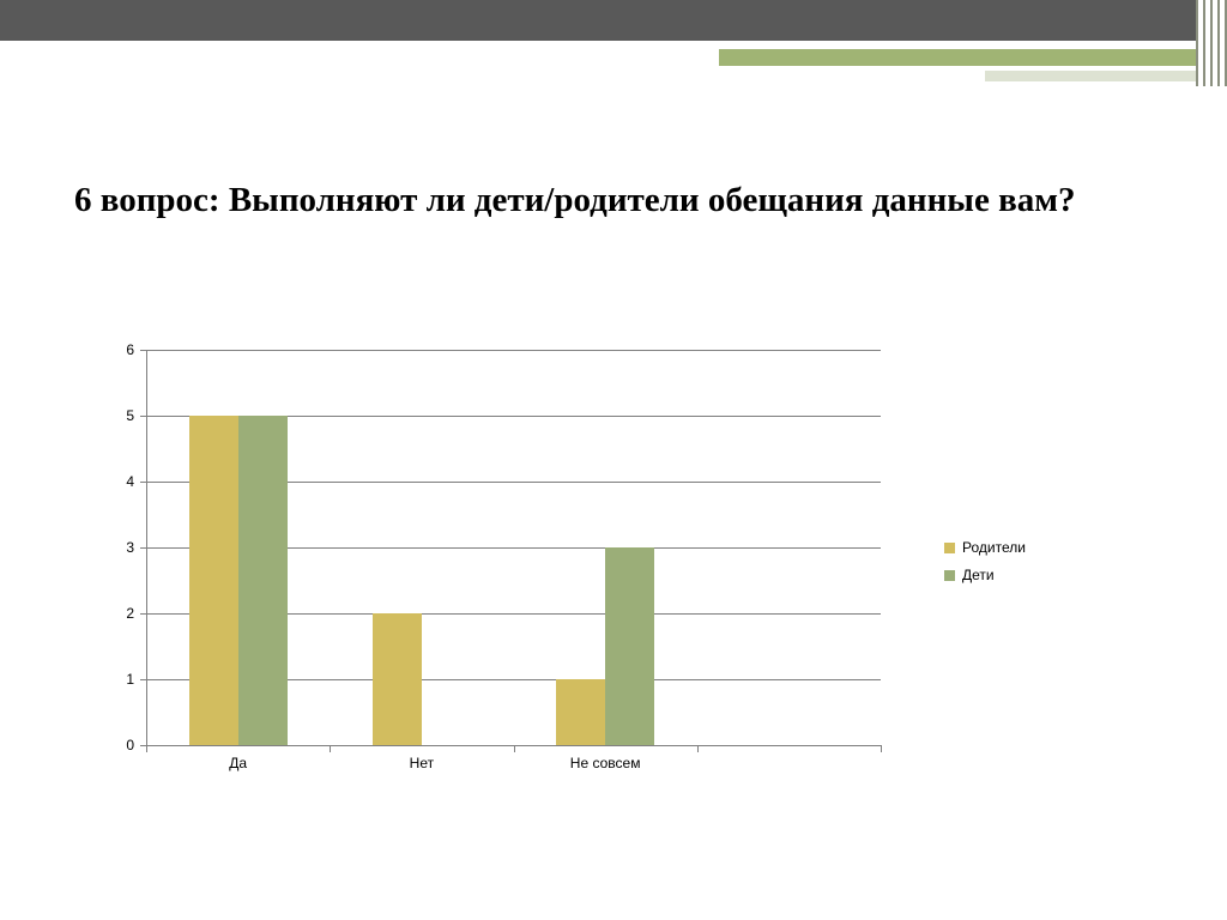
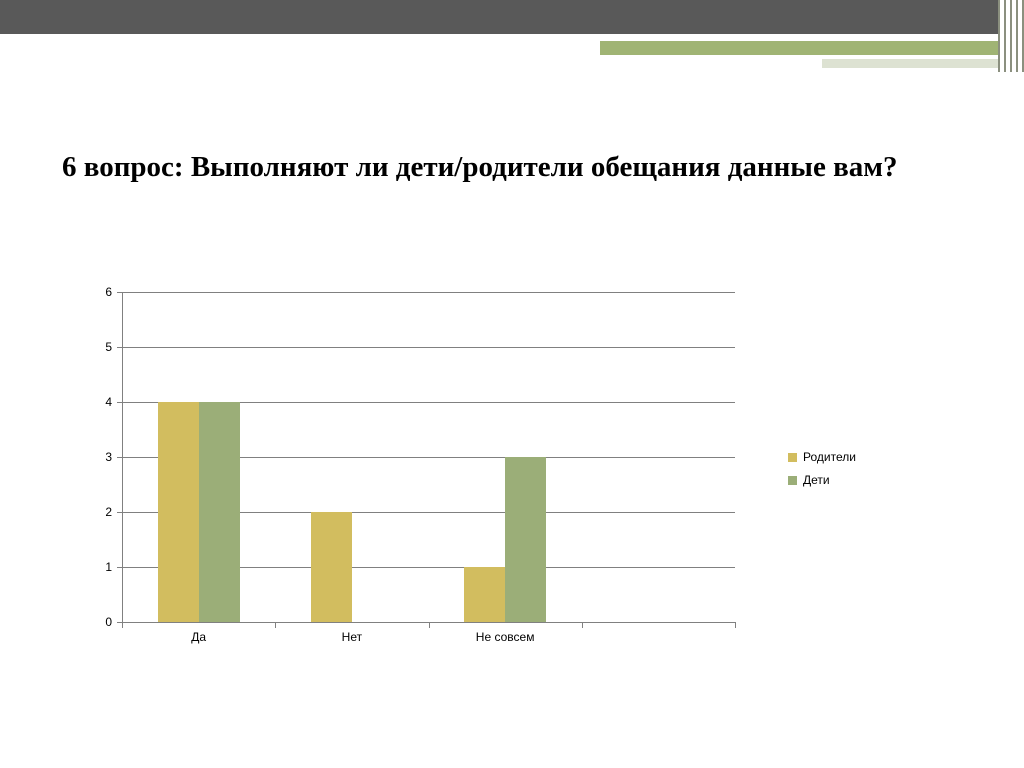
Родители/Да: 5 -> 4
Дети/Да: 5 -> 4
